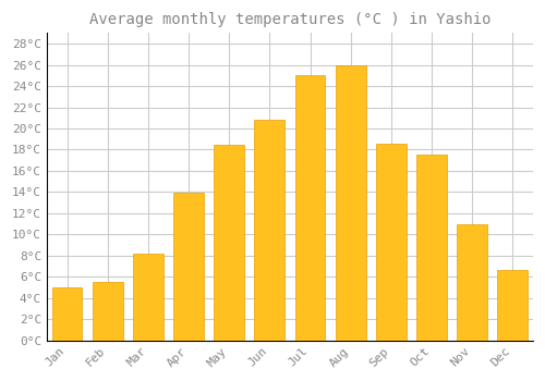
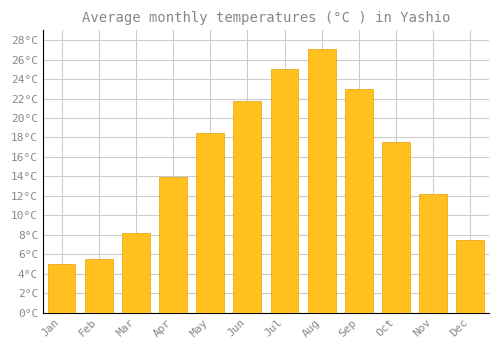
Jun: 20.8°C -> 21.7°C
Aug: 26.0°C -> 27.1°C
Sep: 18.6°C -> 23.0°C
Nov: 11.0°C -> 12.2°C
Dec: 6.6°C -> 7.5°C
